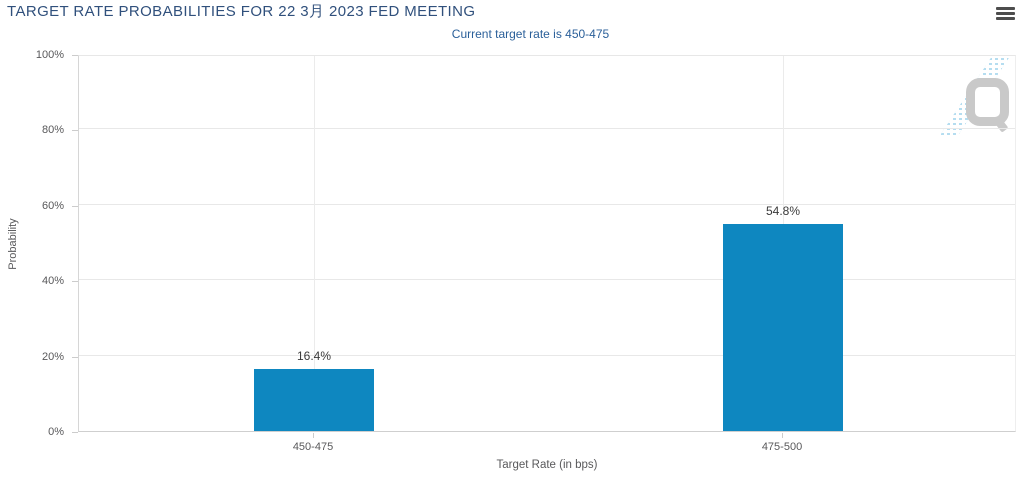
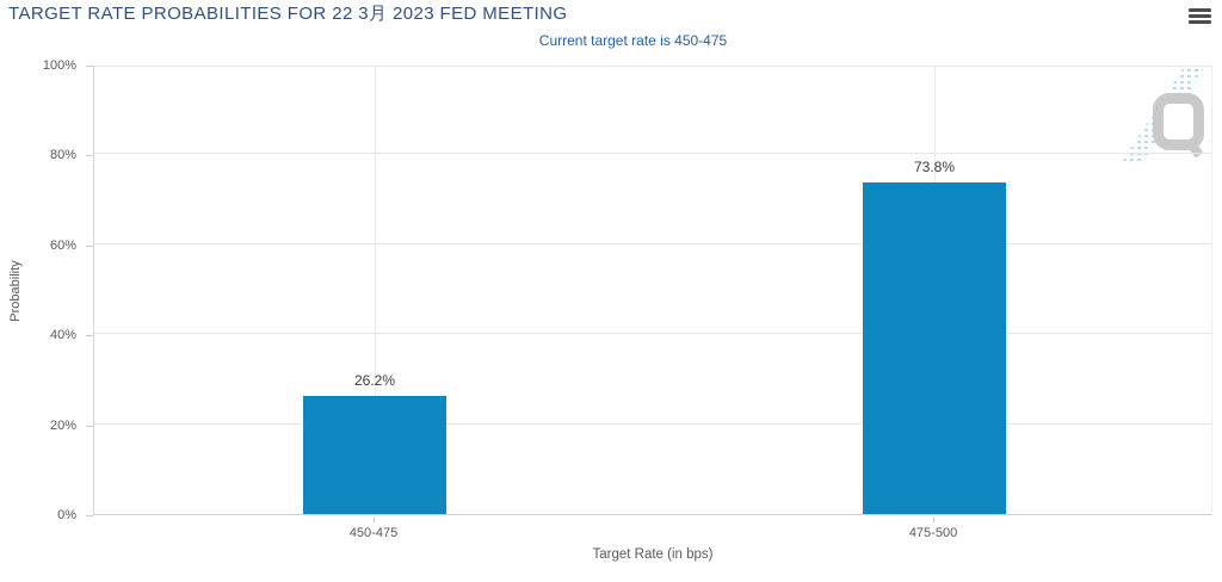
450-475: 16.4% -> 26.2%
475-500: 54.8% -> 73.8%
